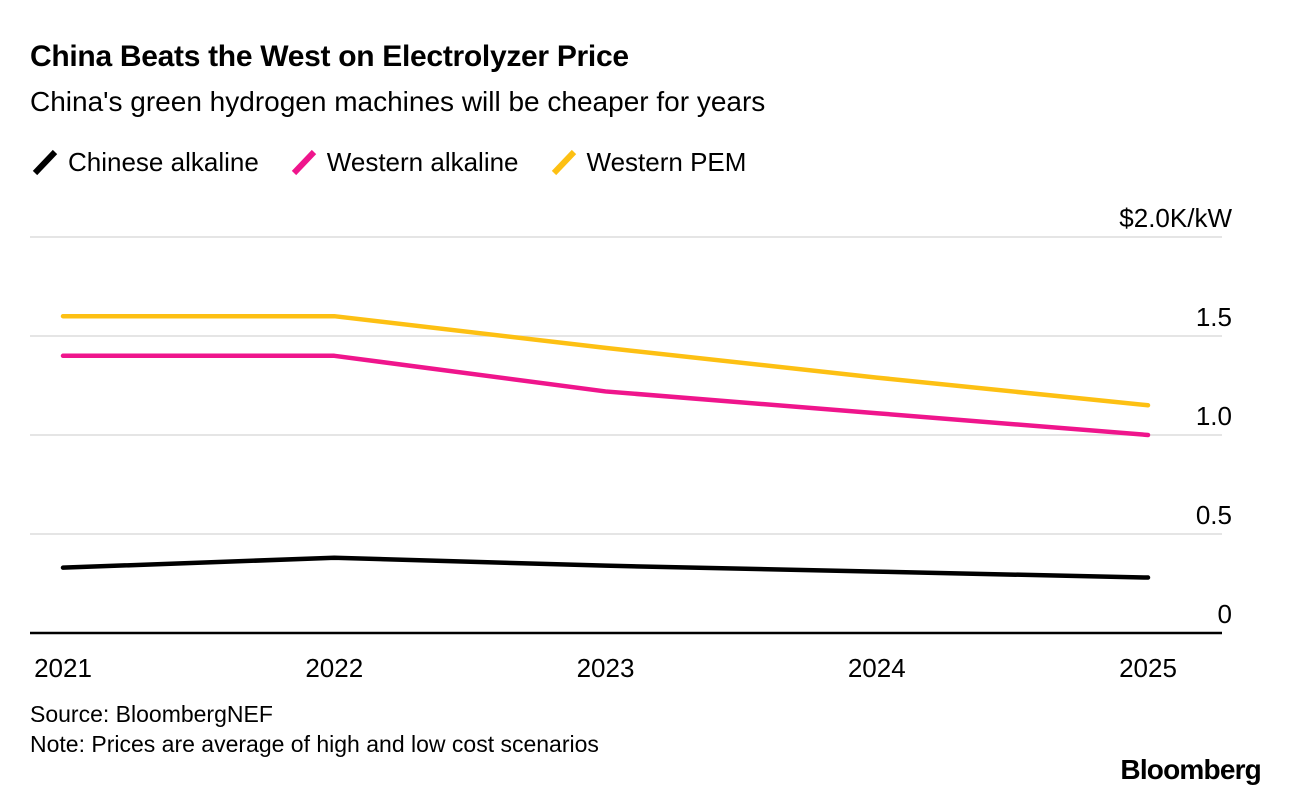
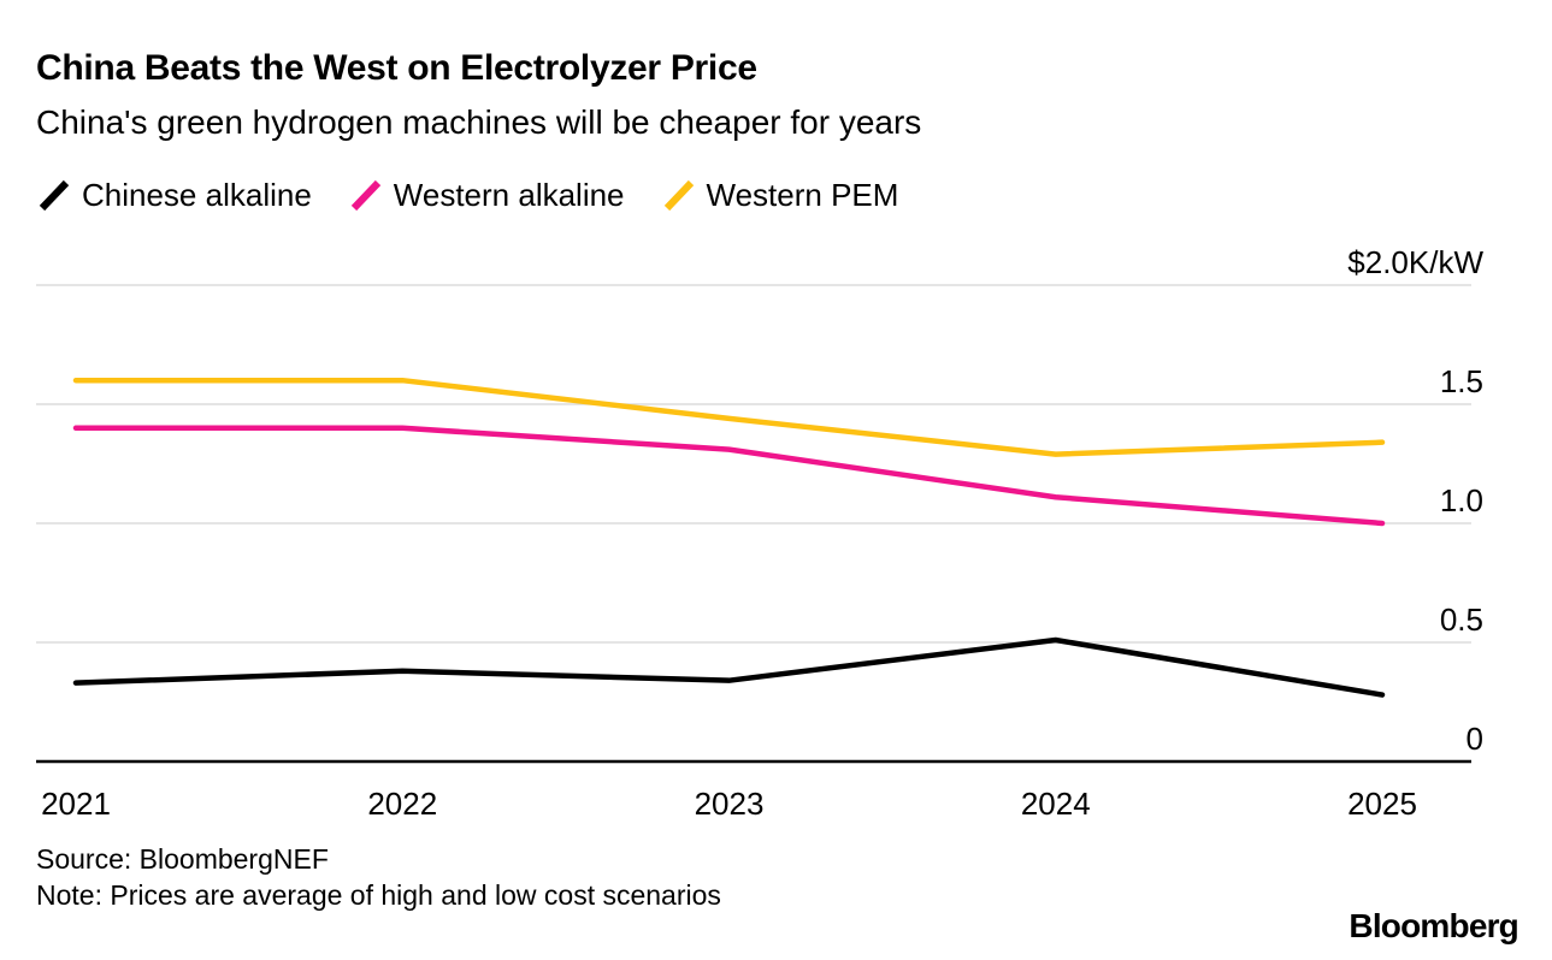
Western alkaline/2023: 1.22 -> 1.31
Chinese alkaline/2024: 0.31 -> 0.51
Western PEM/2025: 1.15 -> 1.34
